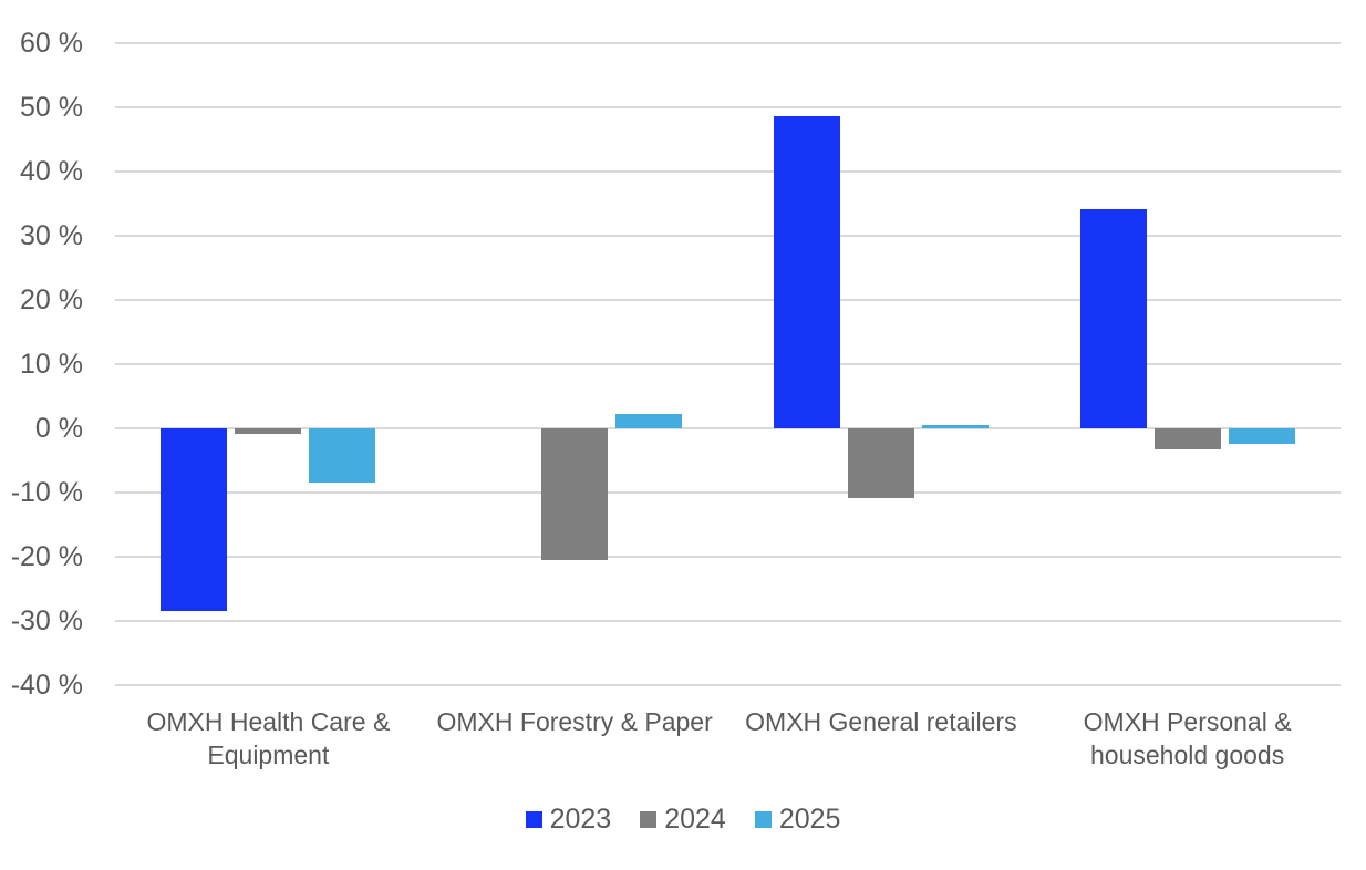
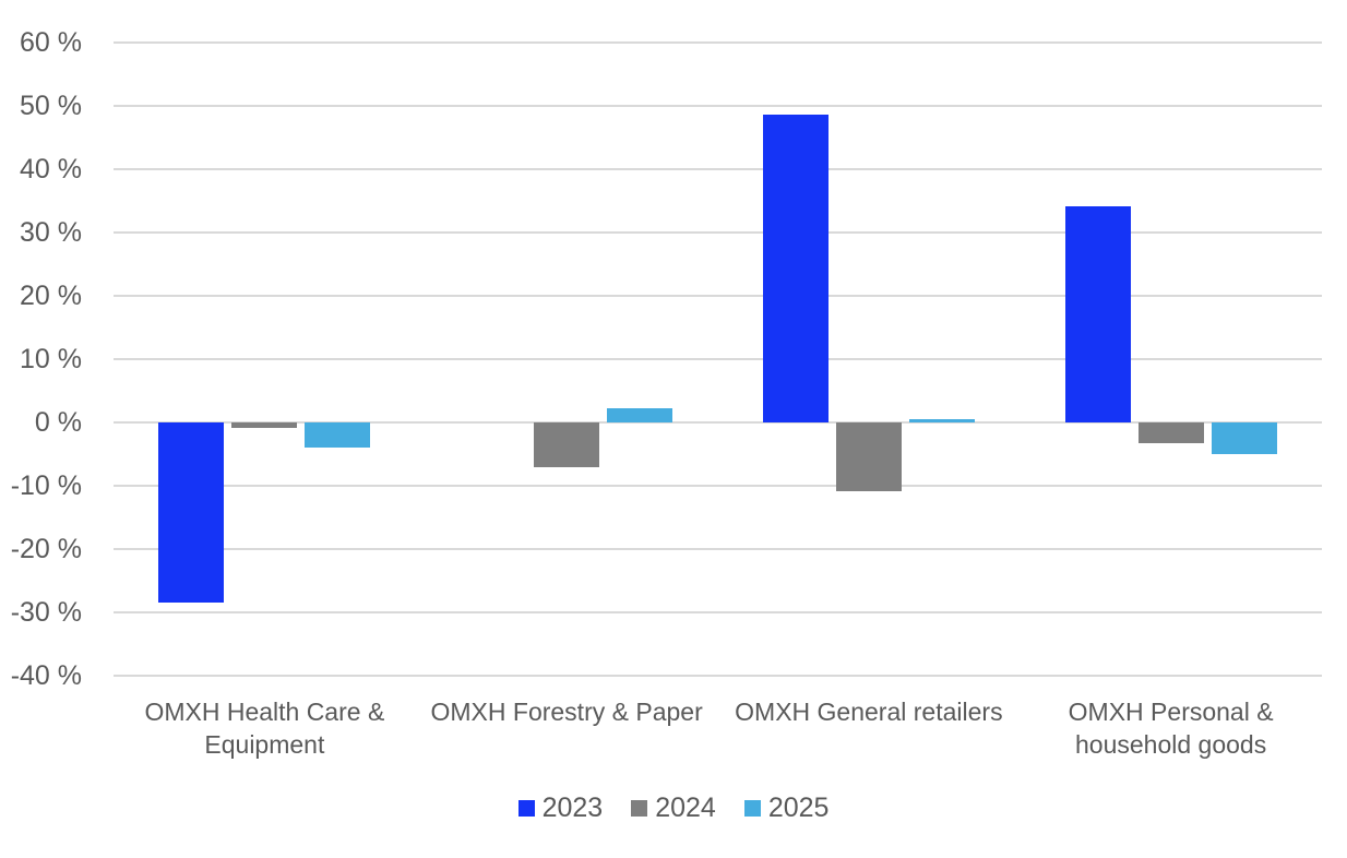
2025/OMXH Health Care & Equipment: -8% -> -4%
2024/OMXH Forestry & Paper: -20% -> -7%
2025/OMXH Personal & household goods: -2% -> -5%
